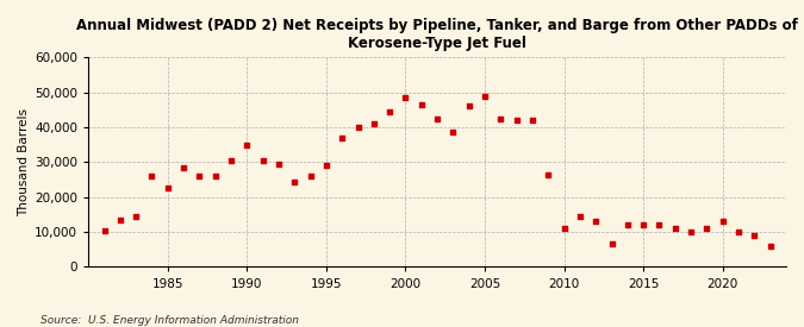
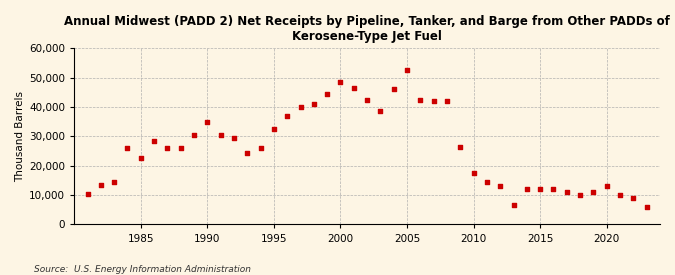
1995: 29,000 -> 32,500
2005: 49,000 -> 52,500
2010: 11,000 -> 17,500
